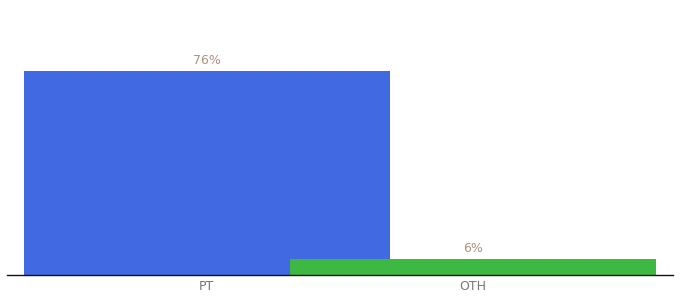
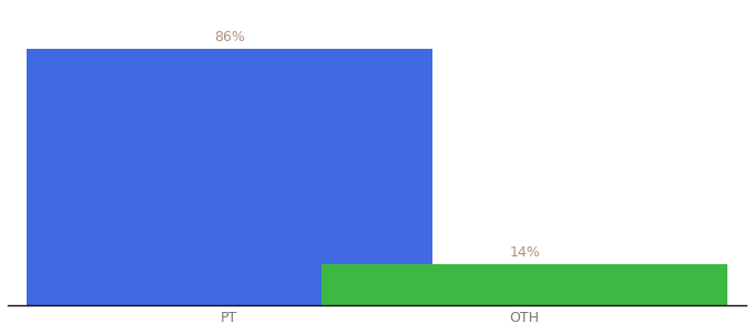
PT: 76% -> 86%
OTH: 6% -> 14%
